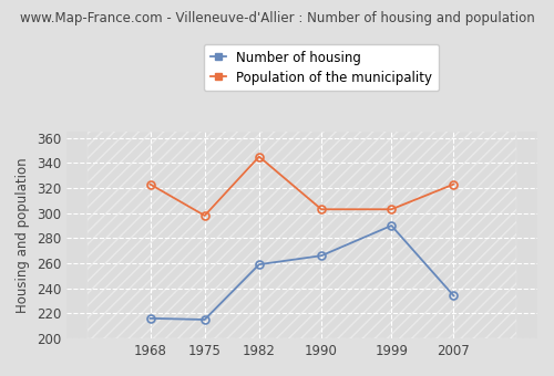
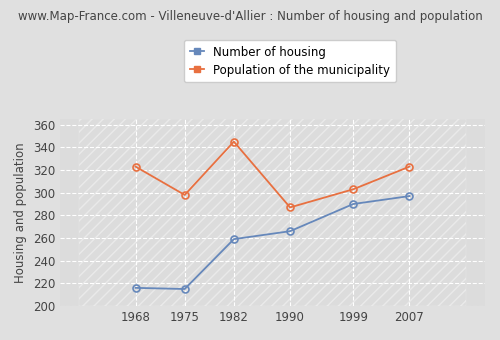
Population of the municipality/1990: 303 -> 287
Number of housing/2007: 234 -> 297
